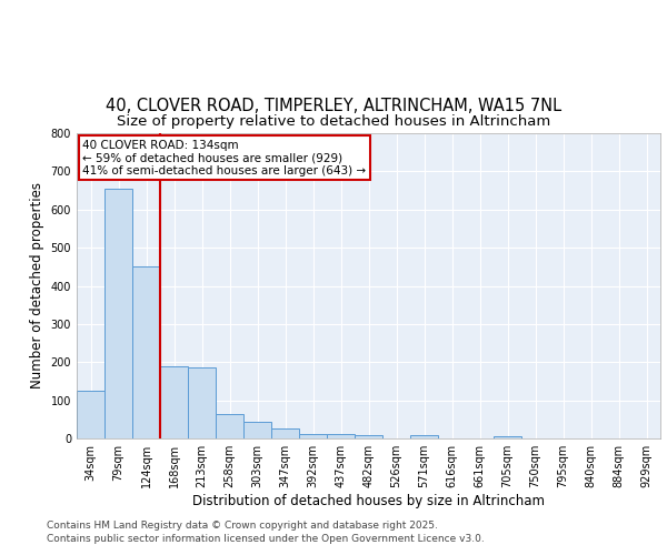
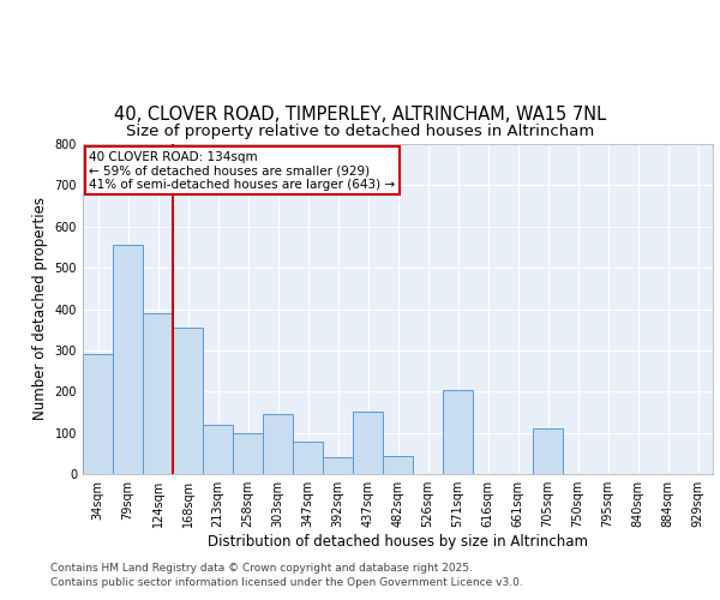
34sqm: 125 -> 290
79sqm: 655 -> 555
124sqm: 450 -> 390
168sqm: 190 -> 355
213sqm: 185 -> 120
258sqm: 65 -> 100
303sqm: 45 -> 145
347sqm: 25 -> 80
392sqm: 12 -> 40
437sqm: 12 -> 150
482sqm: 8 -> 45
571sqm: 8 -> 205
705sqm: 6 -> 110
